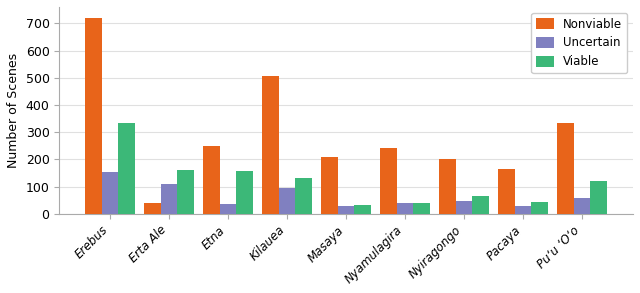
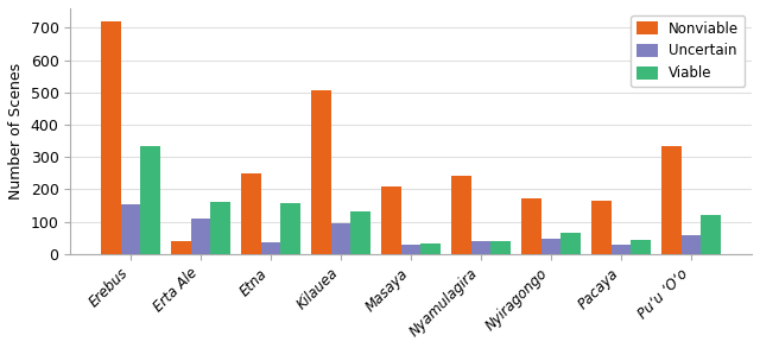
Nonviable/Nyiragongo: 200 -> 172
